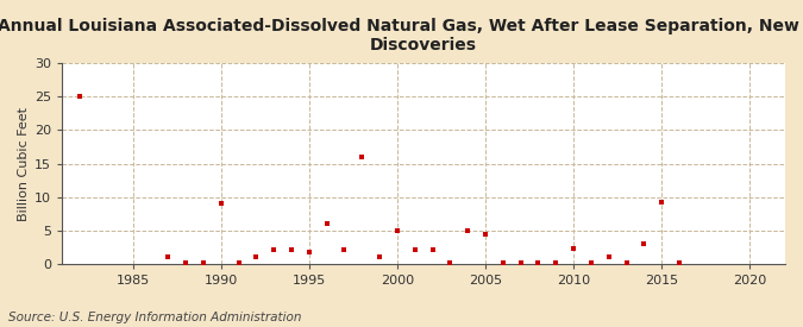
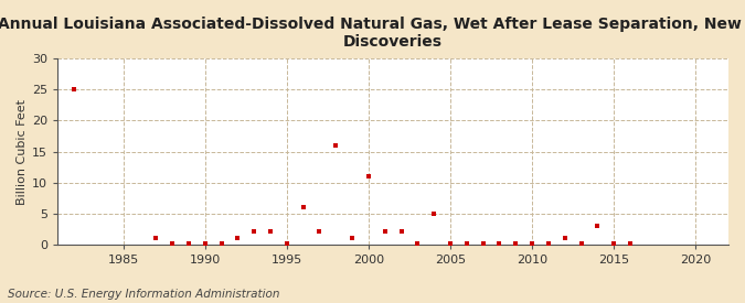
1990: 9.0 -> 0.1
1995: 1.8 -> 0.2
2000: 5.0 -> 11.0
2005: 4.4 -> 0.1
2010: 2.2 -> 0.1
2015: 9.2 -> 0.1
